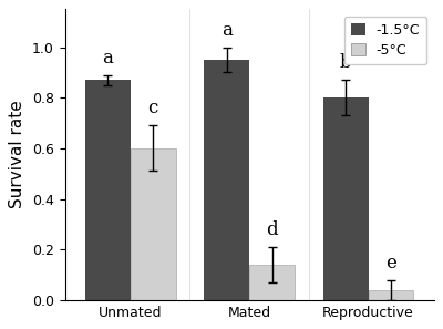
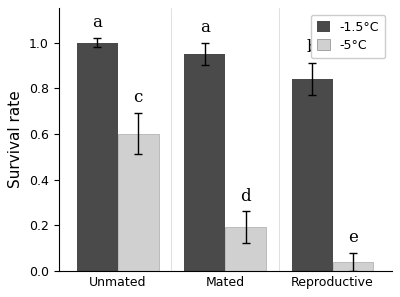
-1.5°C/Unmated: 0.87 -> 1.00
-5°C/Mated: 0.14 -> 0.19
-1.5°C/Reproductive: 0.80 -> 0.84
